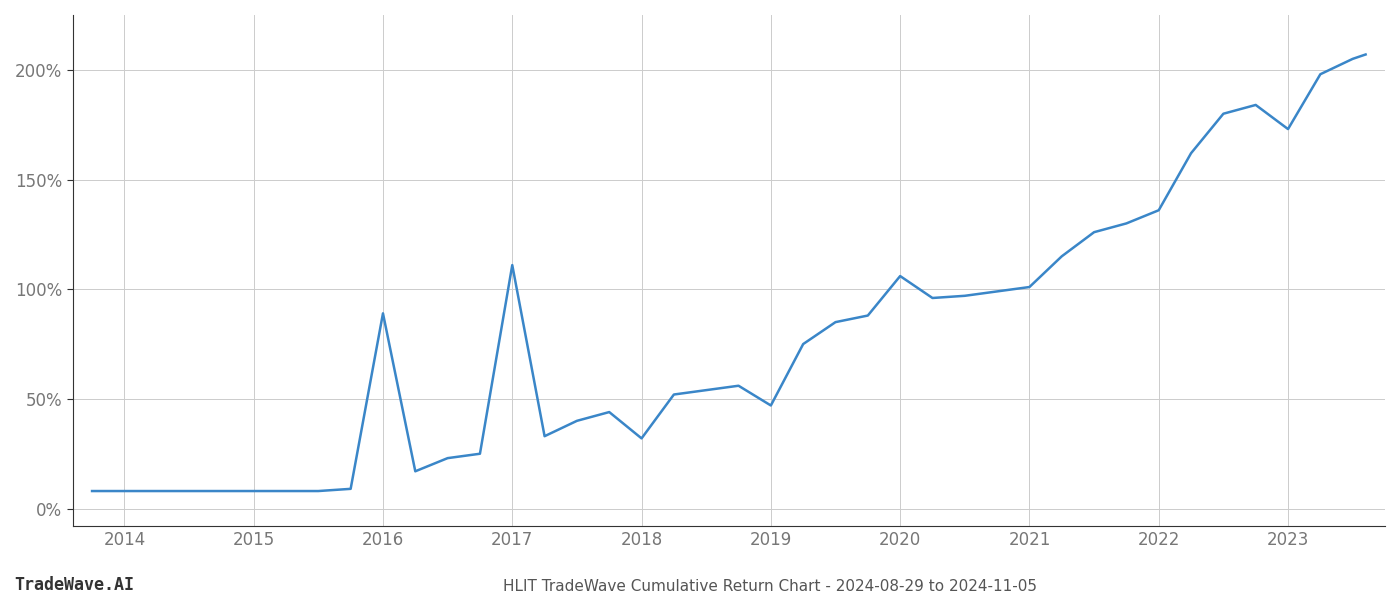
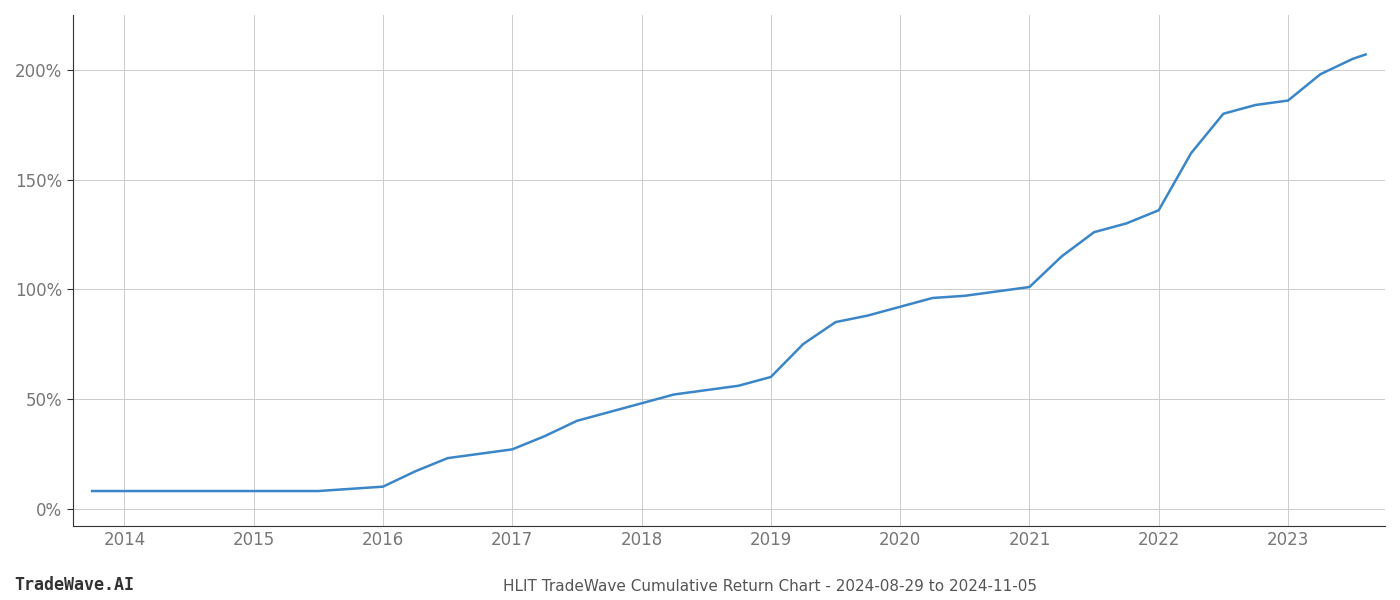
2016: 89% -> 10%
2017: 111% -> 27%
2018: 32% -> 48%
2019: 47% -> 60%
2020: 106% -> 92%
2023: 173% -> 186%
